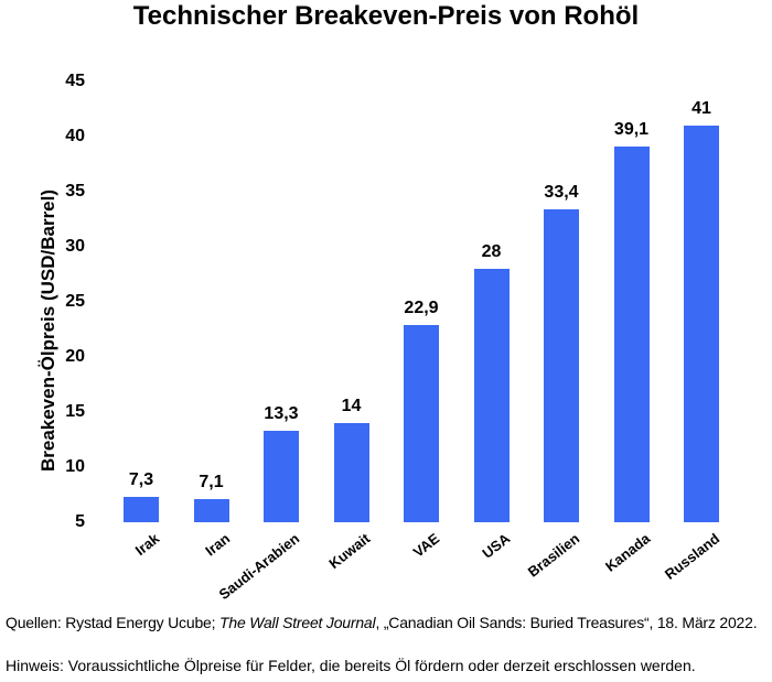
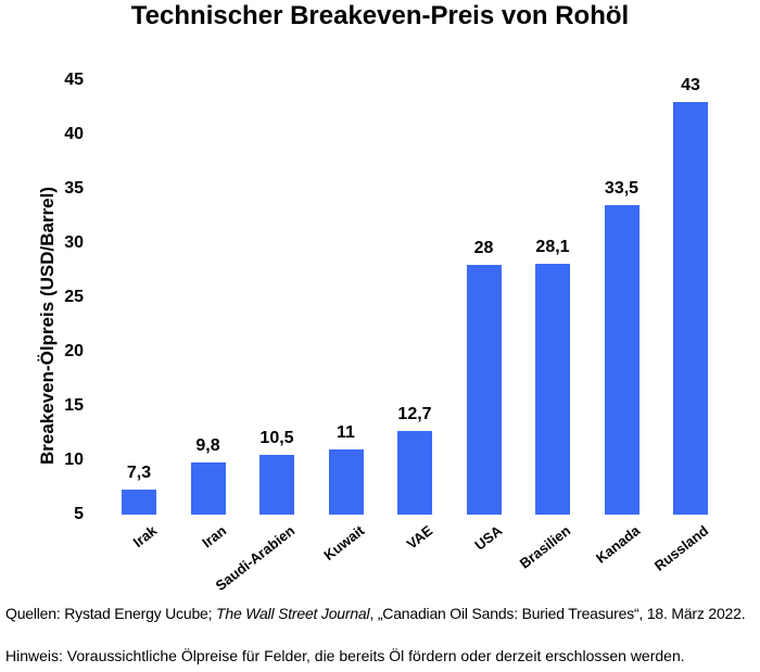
Iran: 7,1 -> 9,8
Saudi-Arabien: 13,3 -> 10,5
Kuwait: 14 -> 11
VAE: 22,9 -> 12,7
Brasilien: 33,4 -> 28,1
Kanada: 39,1 -> 33,5
Russland: 41 -> 43
